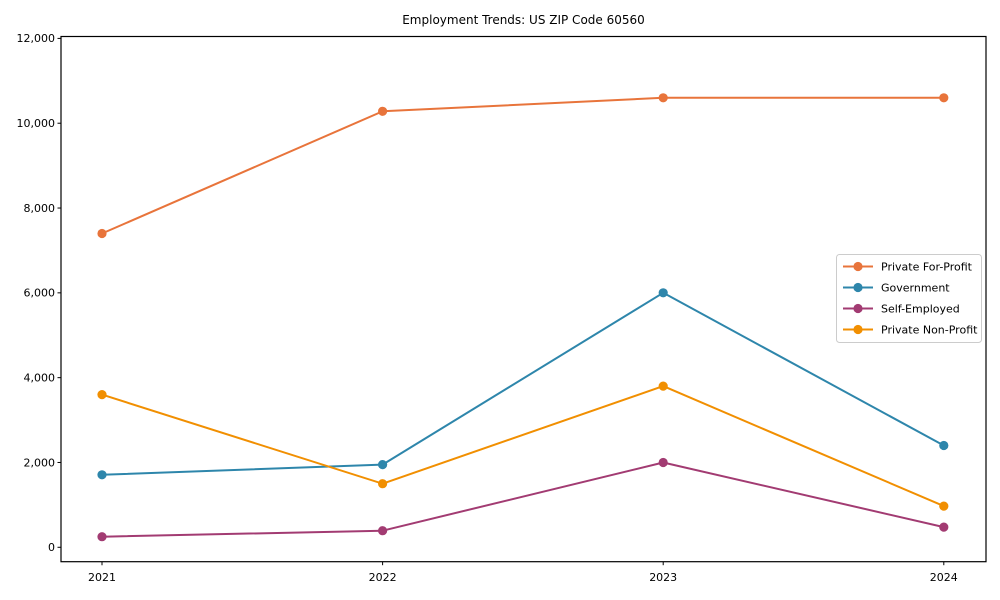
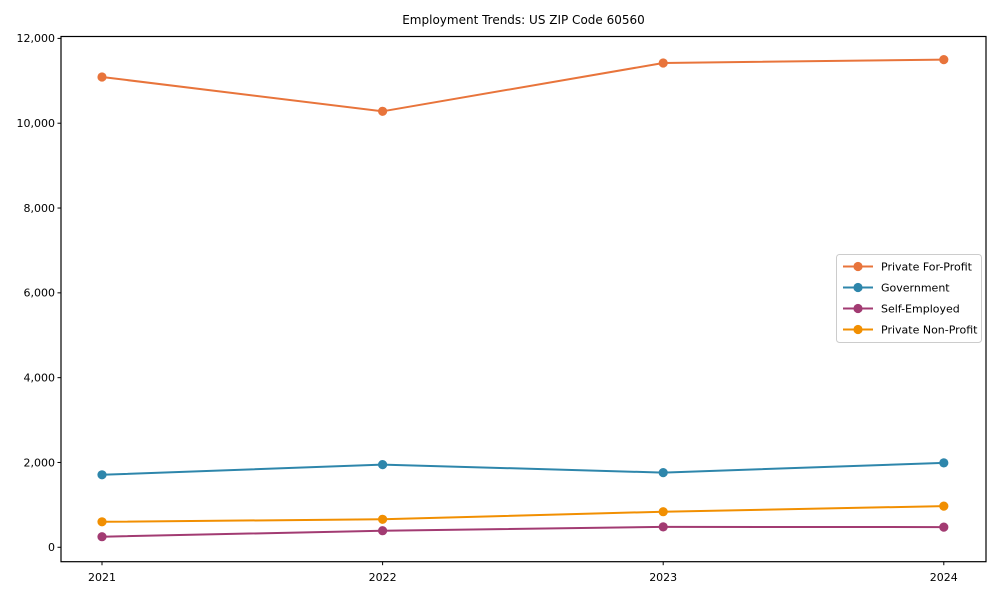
Private For-Profit/2021: 7400 -> 11100
Private Non-Profit/2021: 3600 -> 600
Private Non-Profit/2022: 1500 -> 700
Private For-Profit/2023: 10600 -> 11400
Government/2023: 6000 -> 1800
Self-Employed/2023: 2000 -> 500
Private Non-Profit/2023: 3800 -> 800
Private For-Profit/2024: 10600 -> 11500
Government/2024: 2400 -> 2000
